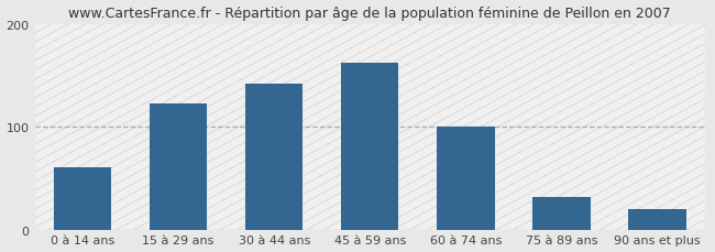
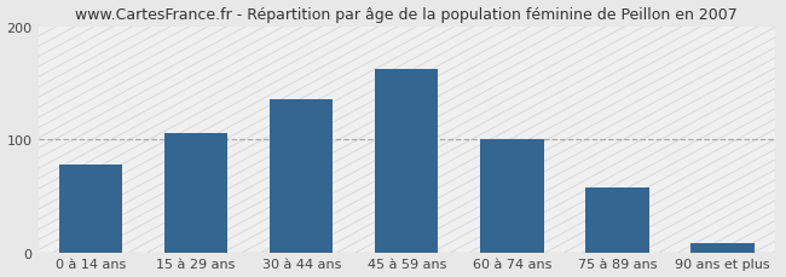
0 à 14 ans: 60 -> 78
15 à 29 ans: 122 -> 105
30 à 44 ans: 142 -> 135
75 à 89 ans: 32 -> 57
90 ans et plus: 20 -> 8
